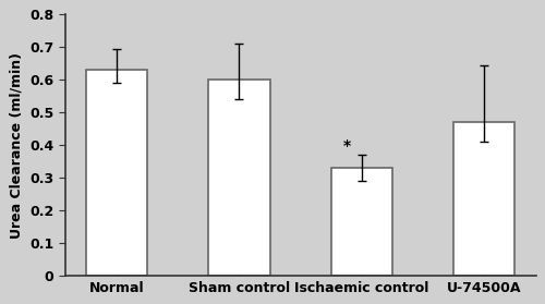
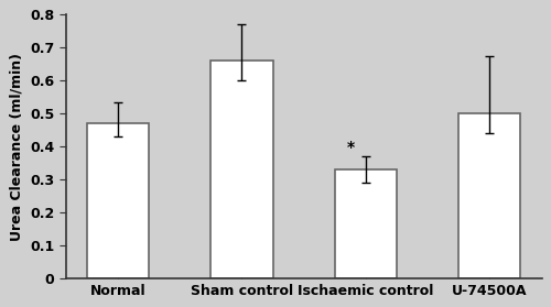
Normal: 0.63 -> 0.47
Sham control: 0.60 -> 0.66
U-74500A: 0.47 -> 0.50
